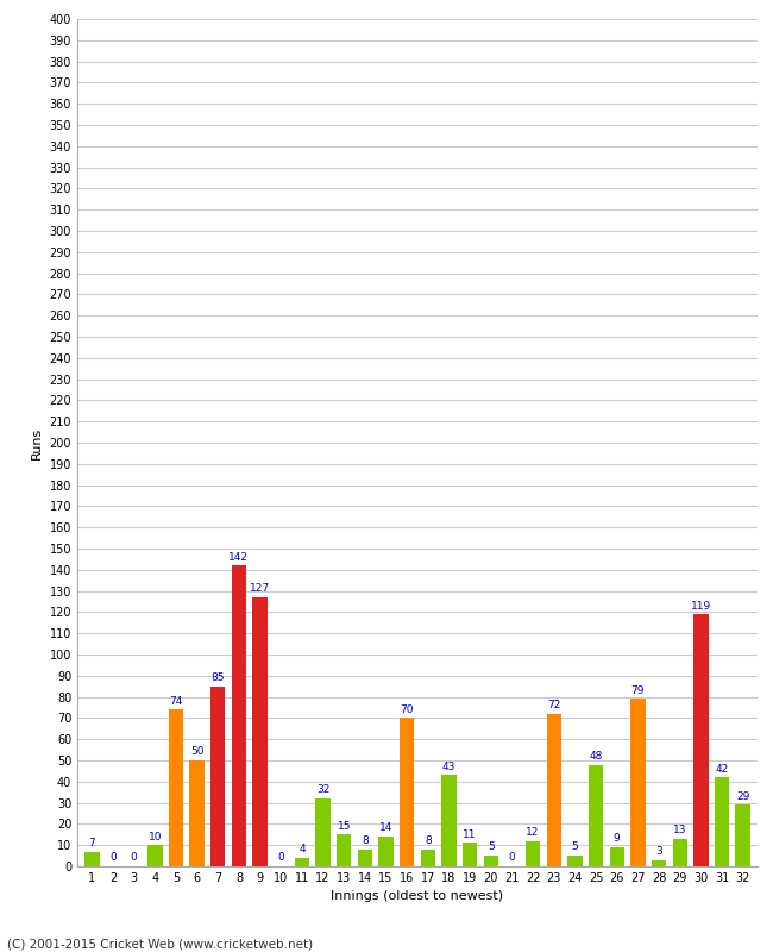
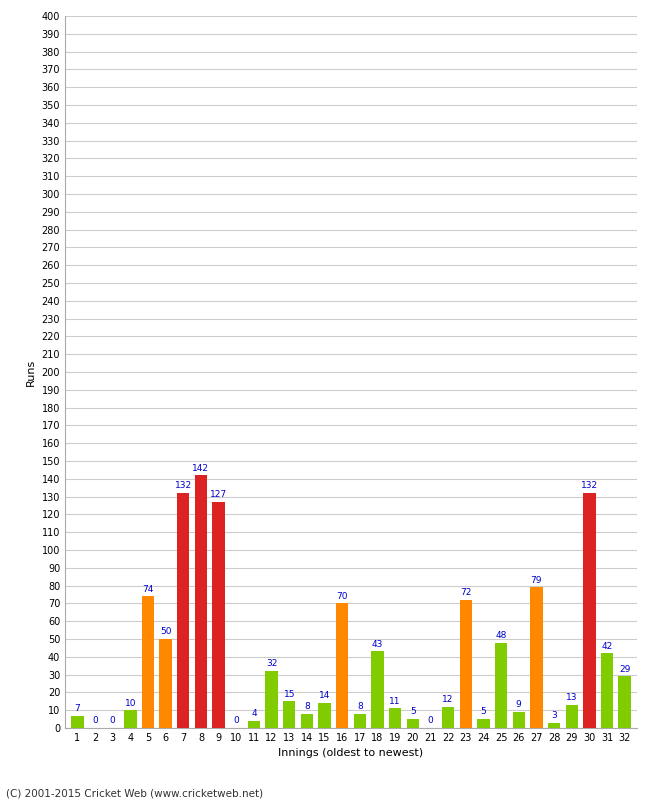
7: 85 -> 132
30: 119 -> 132
